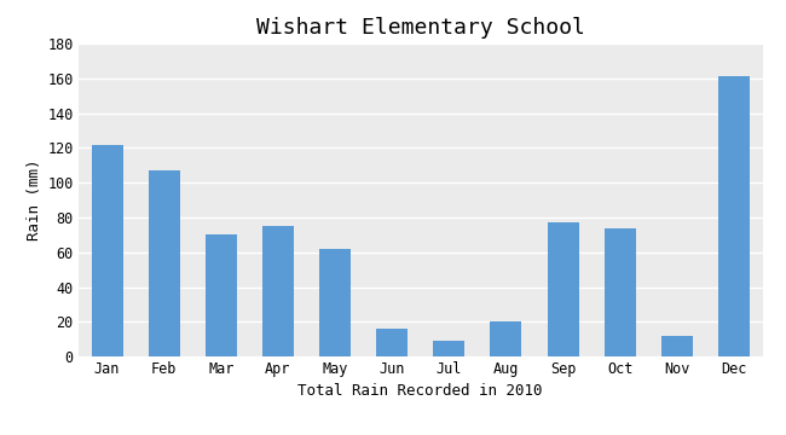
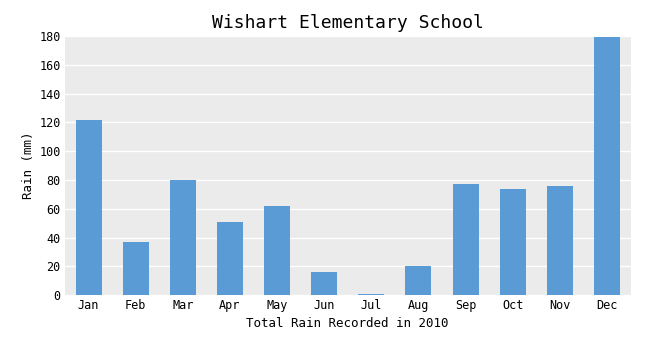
Feb: 107 -> 37
Mar: 70 -> 80
Apr: 75 -> 51
Jul: 9 -> 1
Nov: 12 -> 76
Dec: 161 -> 179
